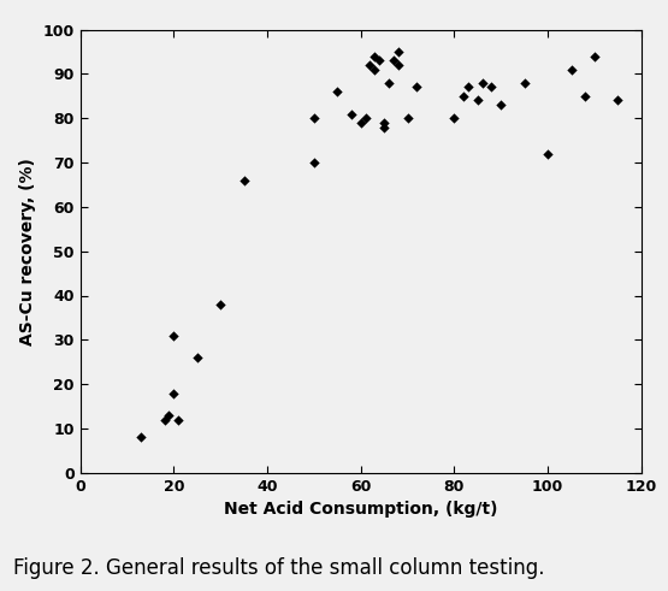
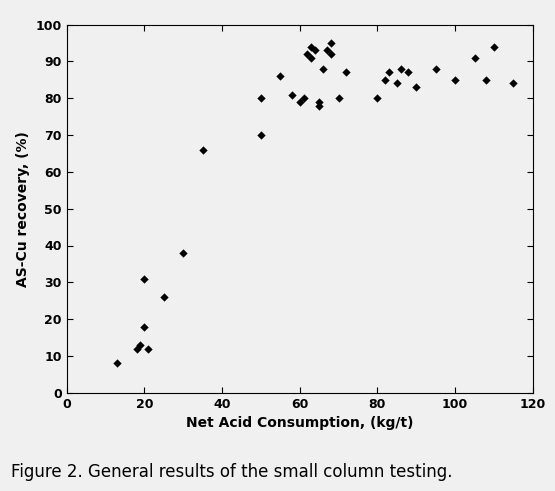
100: 72 -> 85
